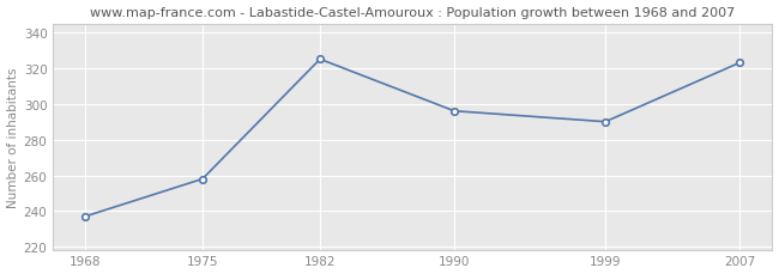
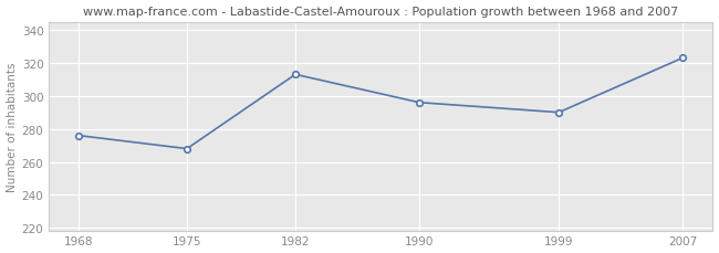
1968: 237 -> 276
1975: 258 -> 268
1982: 325 -> 313
